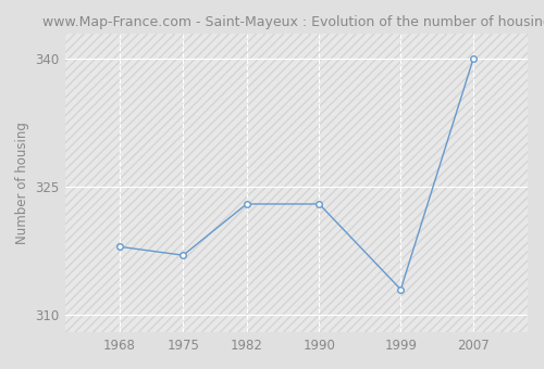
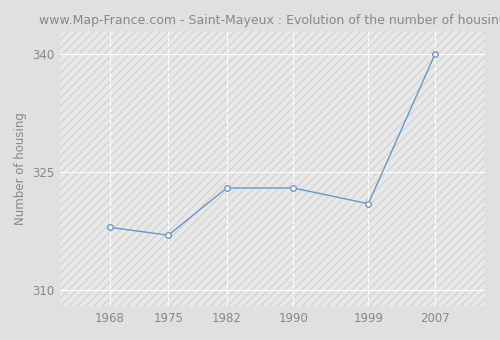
1999: 313 -> 321
